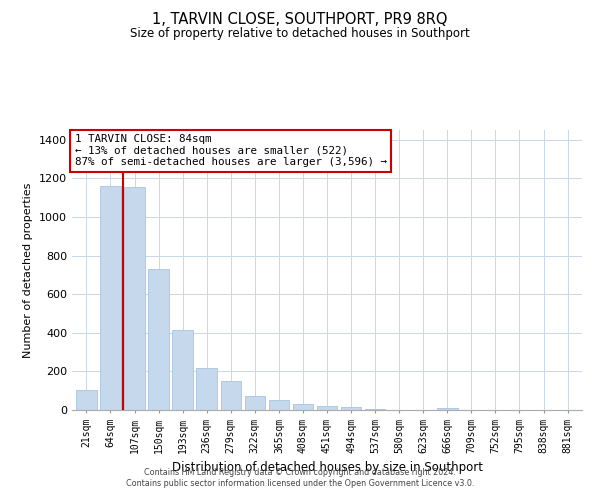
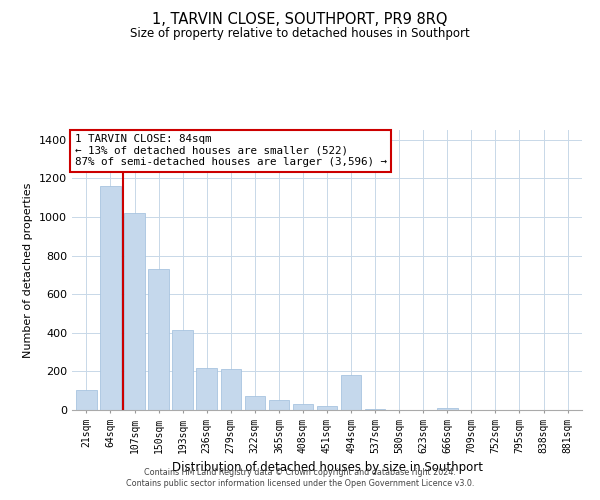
107sqm: 1160 -> 1020
279sqm: 150 -> 210
494sqm: 20 -> 180
